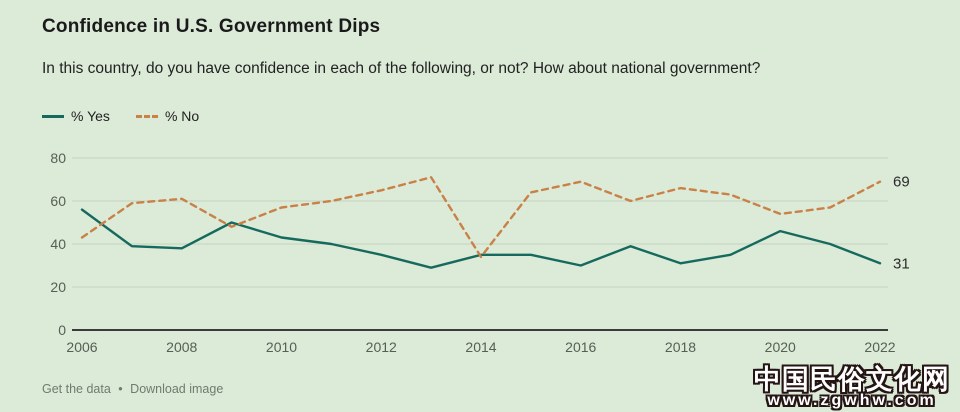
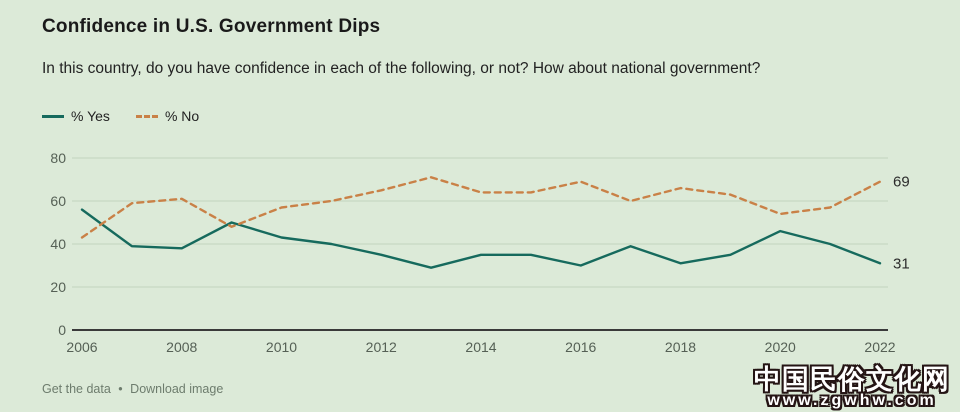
% No/2014: 34 -> 64
